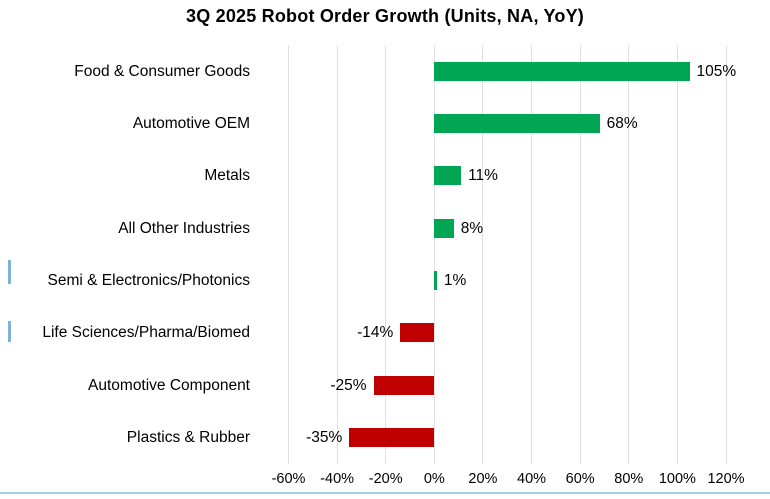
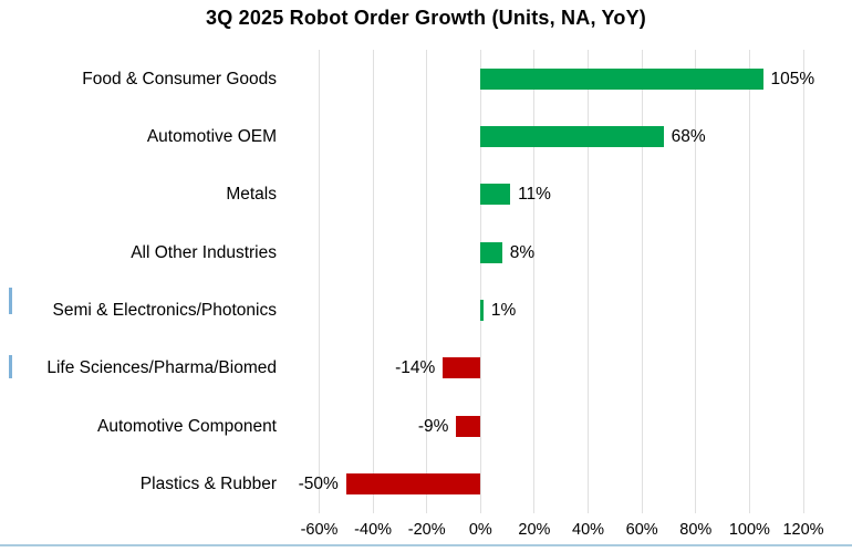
Automotive Component: -25% -> -9%
Plastics & Rubber: -35% -> -50%
